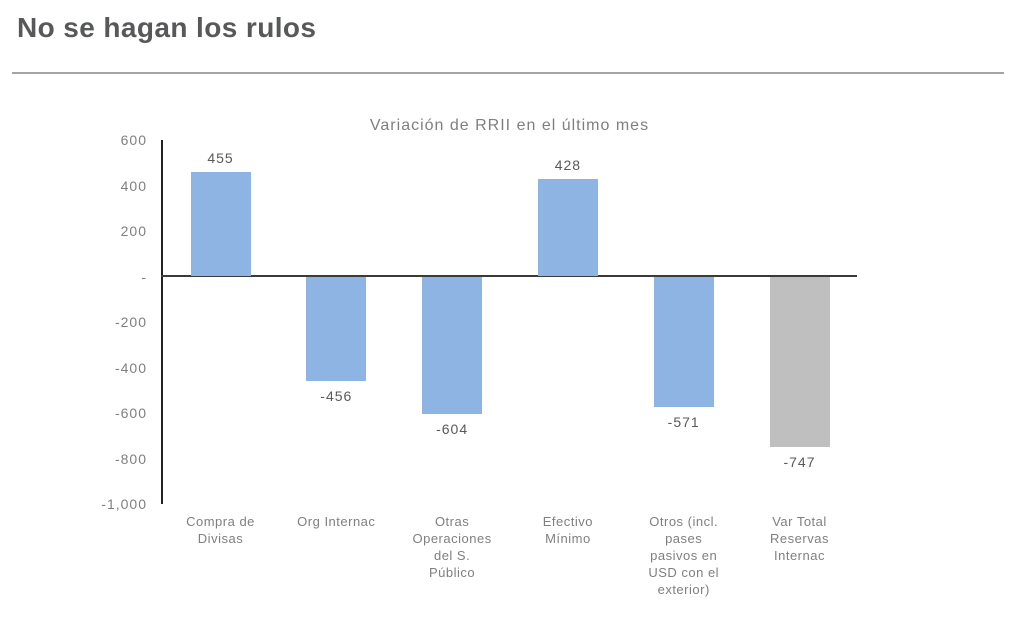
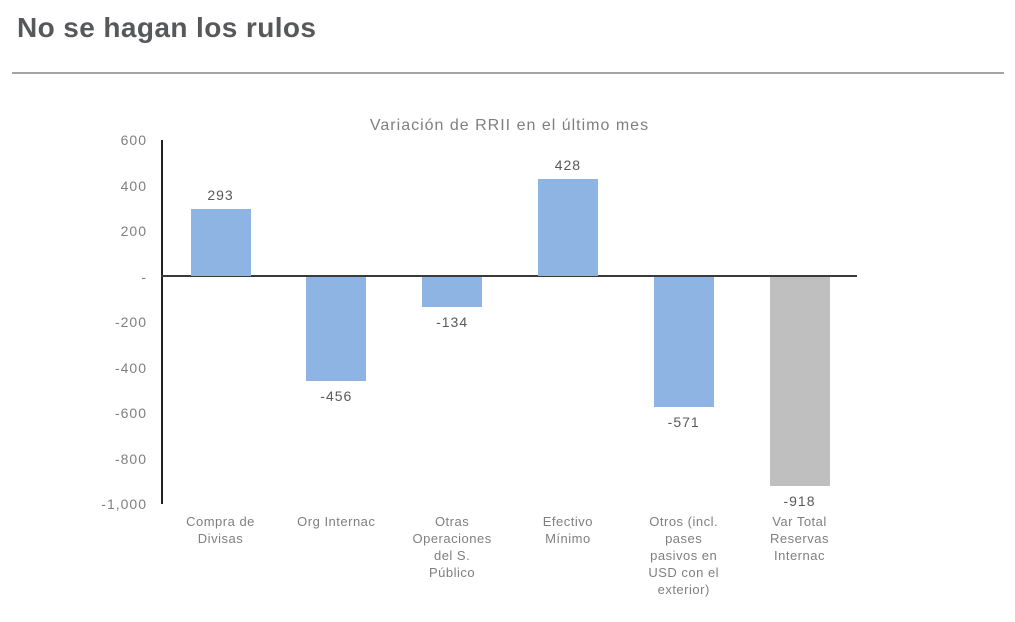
Compra de Divisas: 455 -> 293
Otras Operaciones del S. Público: -604 -> -134
Var Total Reservas Internac: -747 -> -918
